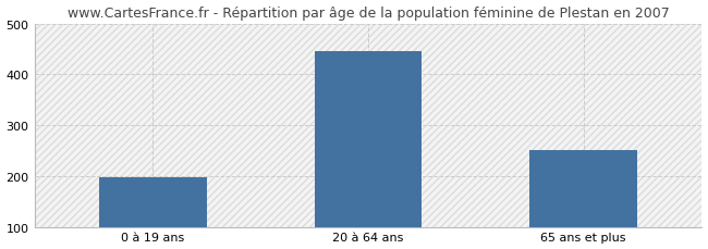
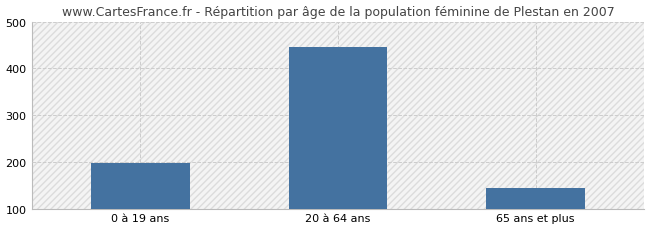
65 ans et plus: 250 -> 143
